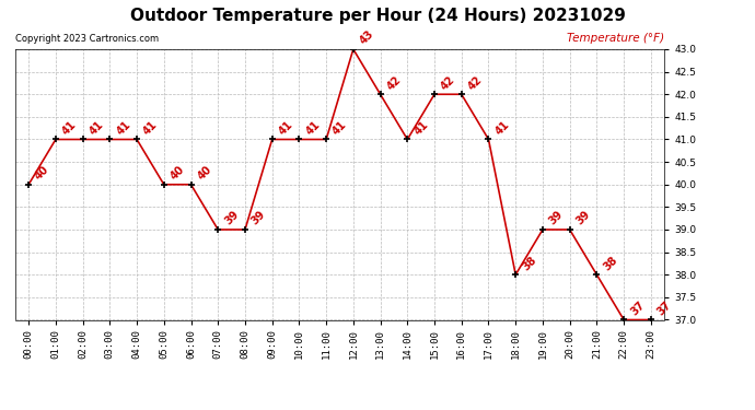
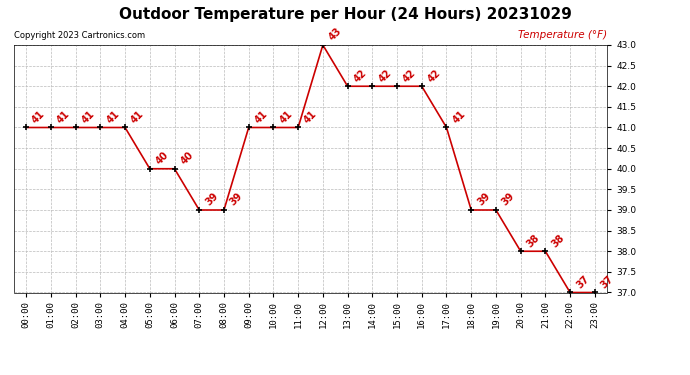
00:00: 40 -> 41
14:00: 41 -> 42
18:00: 38 -> 39
20:00: 39 -> 38
